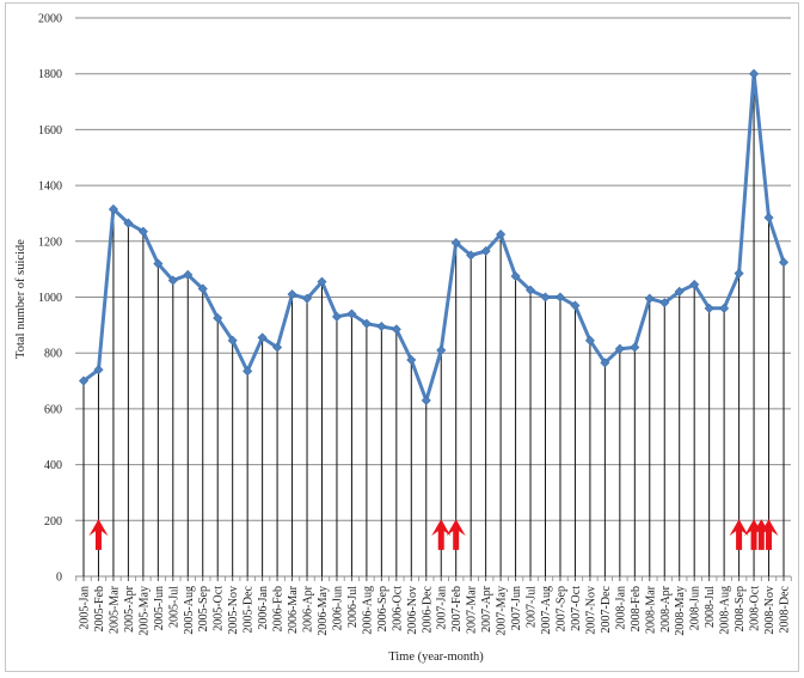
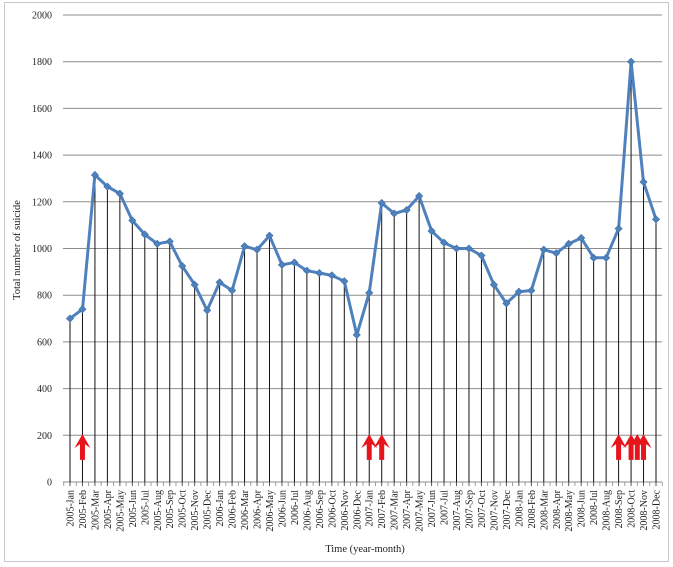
2005-Aug: 1080 -> 1020
2006-Nov: 780 -> 860
